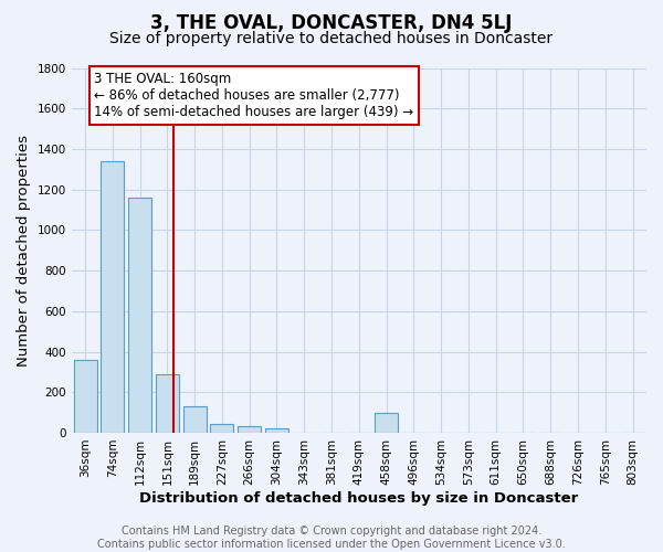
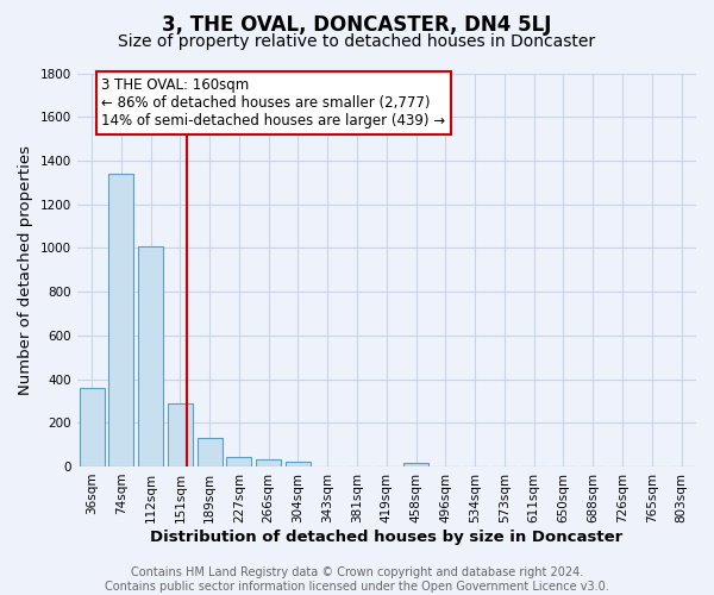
112sqm: 1160 -> 1010
458sqm: 100 -> 20
